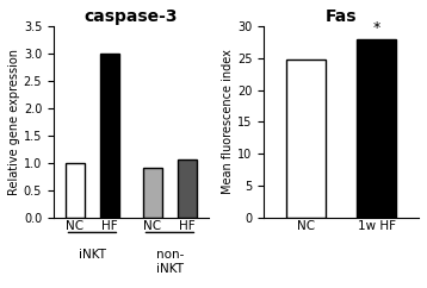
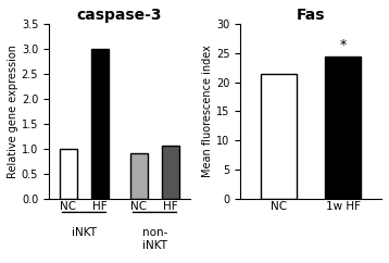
Fas/NC: 24.8 -> 21.5
Fas/1w HF: 28.0 -> 24.5
